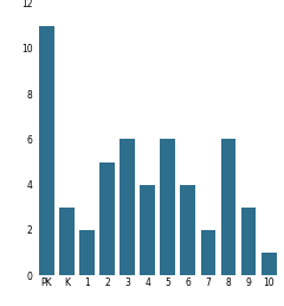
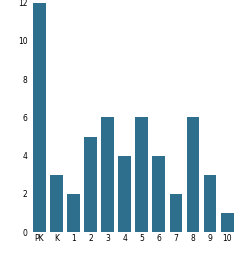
PK: 11 -> 12
